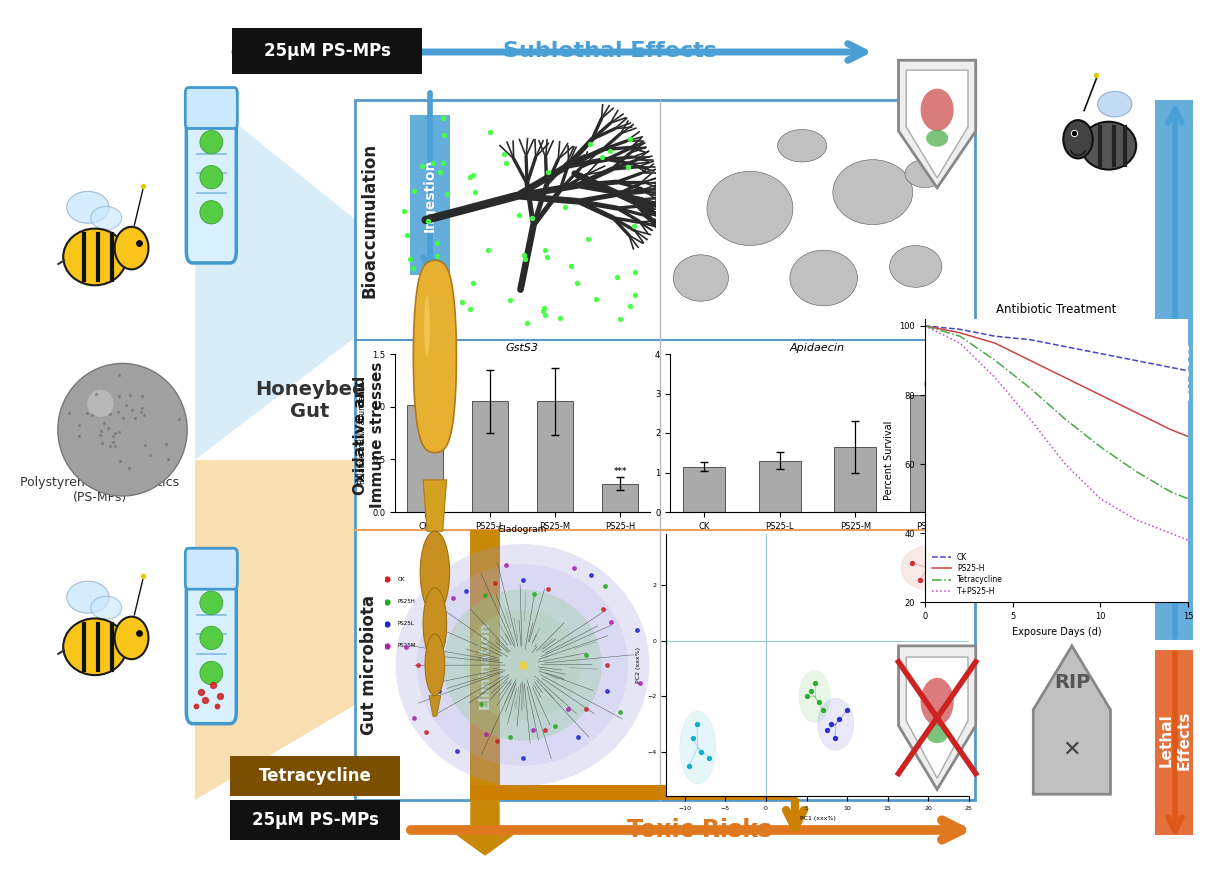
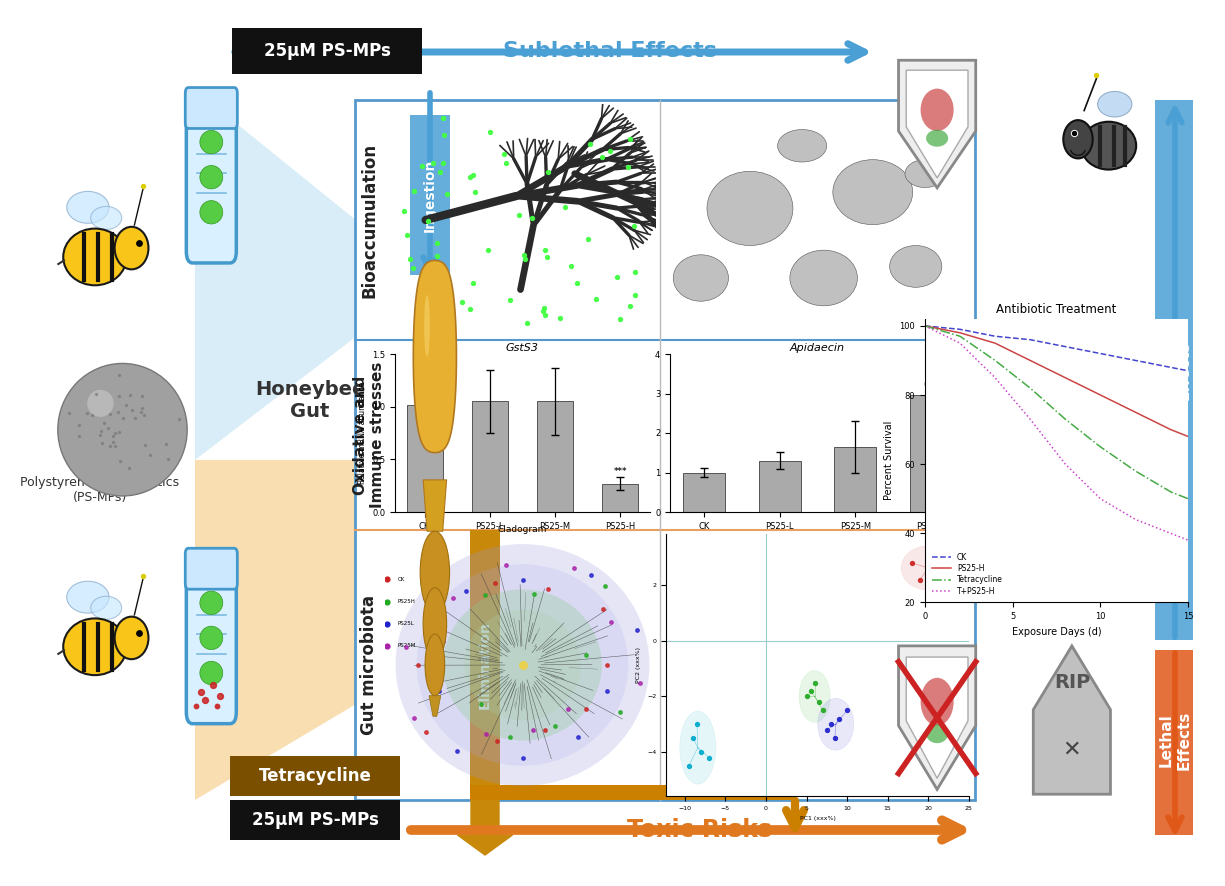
Apidaecin/CK: 1.15 -> 1.00
